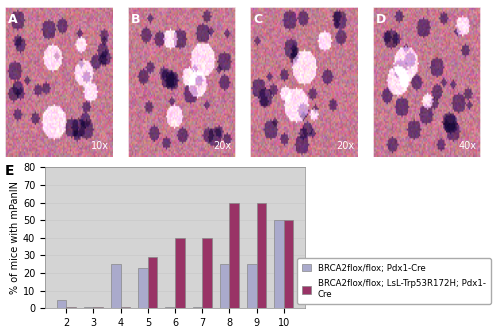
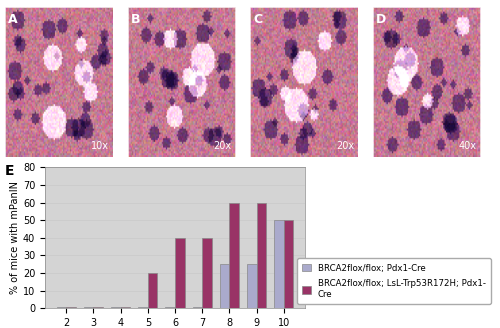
BRCA2flox/flox; Pdx1-Cre/2: 5 -> 1
BRCA2flox/flox; Pdx1-Cre/4: 25 -> 1
BRCA2flox/flox; Pdx1-Cre/5: 23 -> 1
BRCA2flox/flox; LsL-Trp53R172H; Pdx1- Cre/5: 29 -> 20
